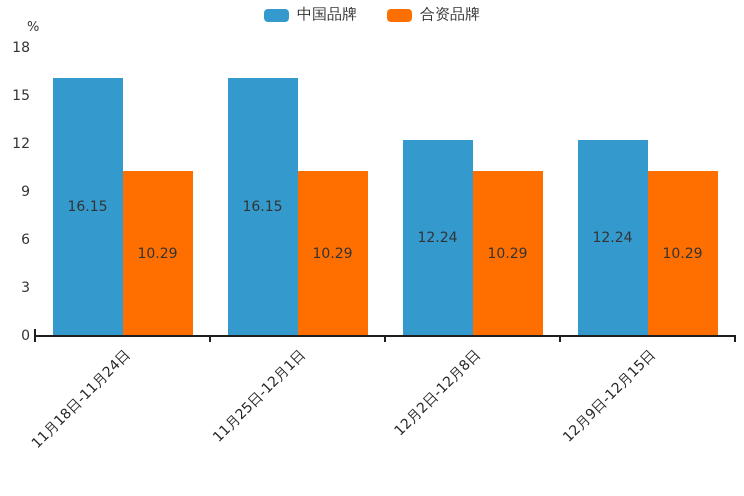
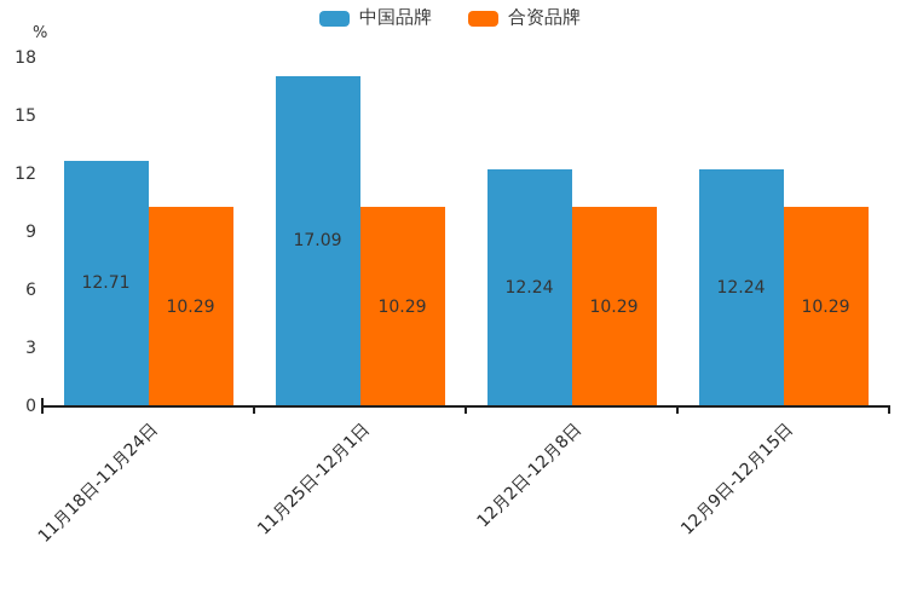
中国品牌/11月18日-11月24日: 16.15 -> 12.71
中国品牌/11月25日-12月1日: 16.15 -> 17.09
